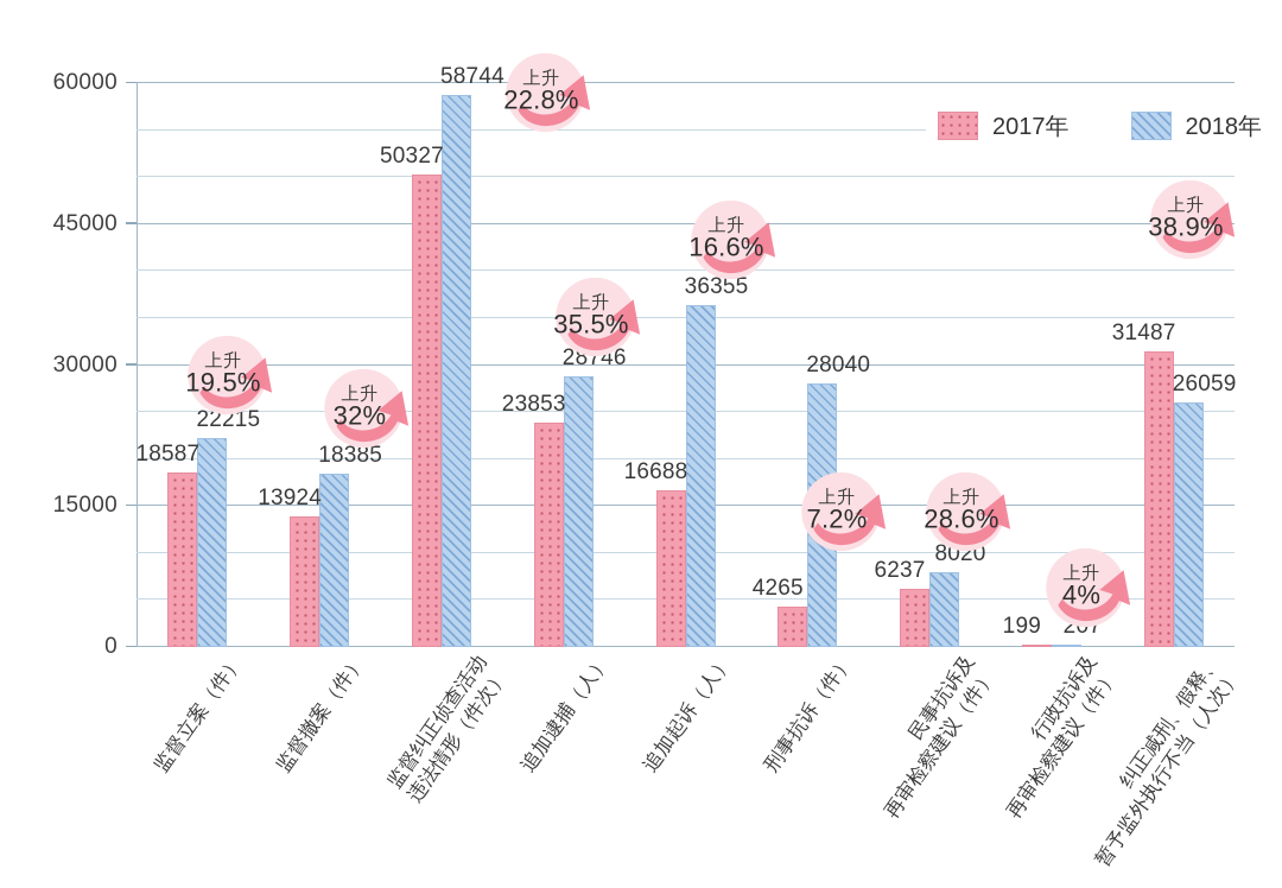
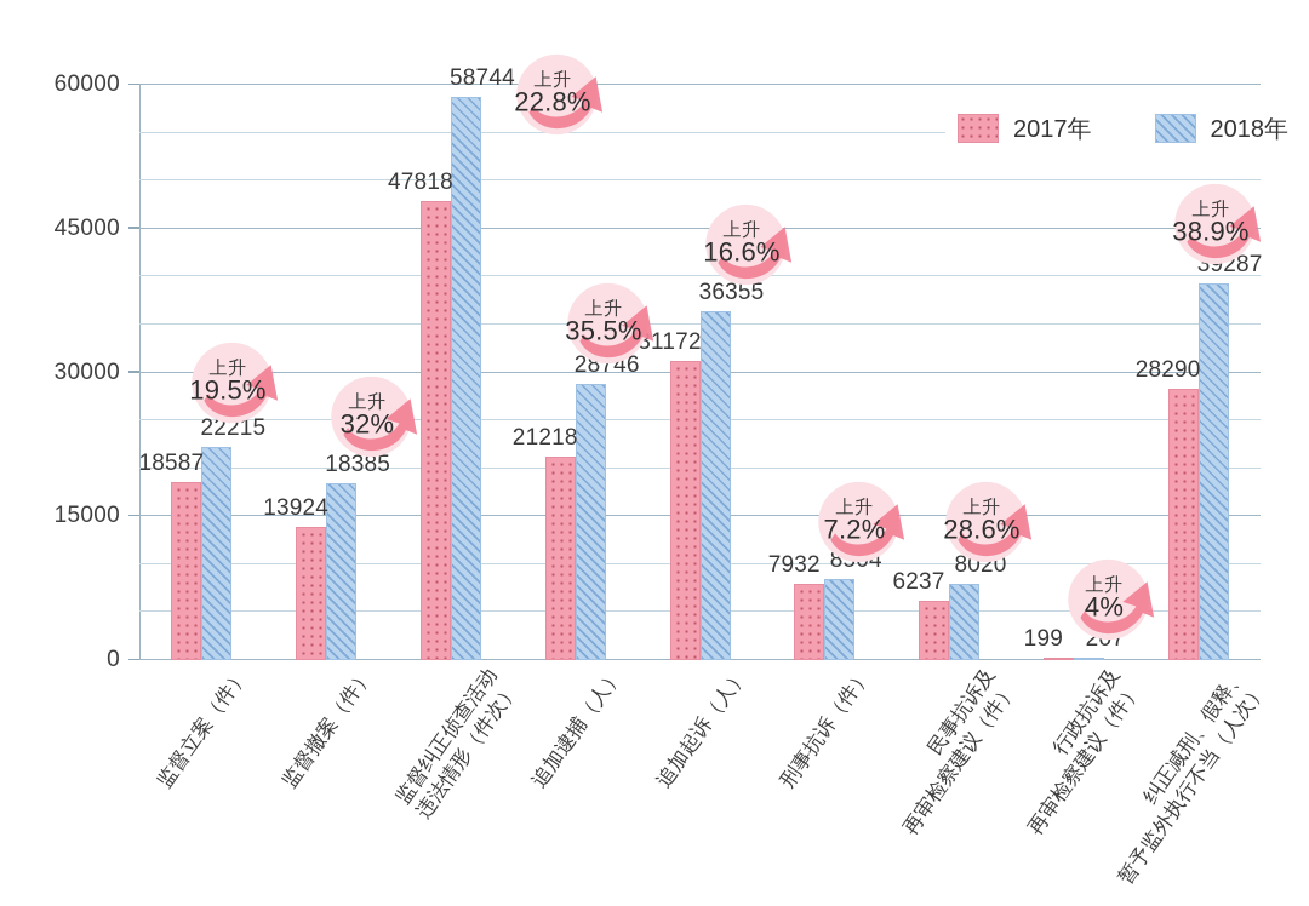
2017年/监督纠正侦查活动违法情形（件次）: 50327 -> 47818
2017年/追加逮捕（人）: 23853 -> 21218
2017年/追加起诉（人）: 16688 -> 31172
2017年/刑事抗诉（件）: 4265 -> 7932
2018年/刑事抗诉（件）: 28040 -> 8504
2017年/纠正减刑、假释、暂予监外执行不当（人次）: 31487 -> 28290
2018年/纠正减刑、假释、暂予监外执行不当（人次）: 26059 -> 39287
